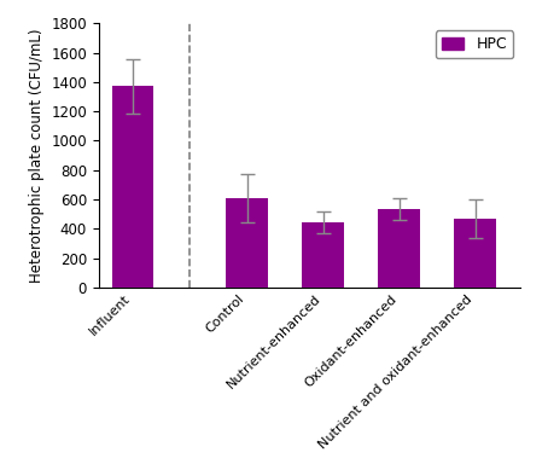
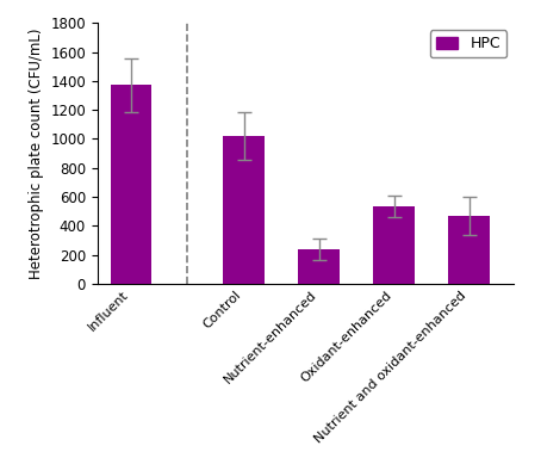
Control: 610 -> 1020
Nutrient-enhanced: 440 -> 240
